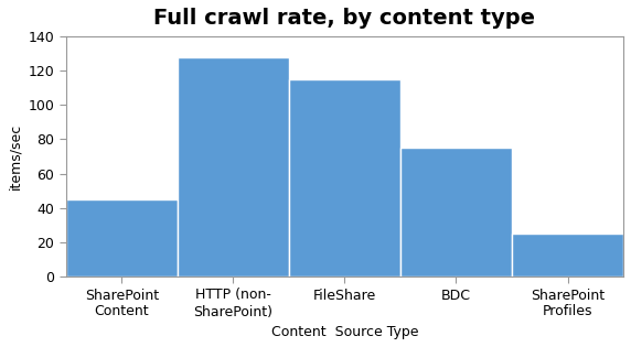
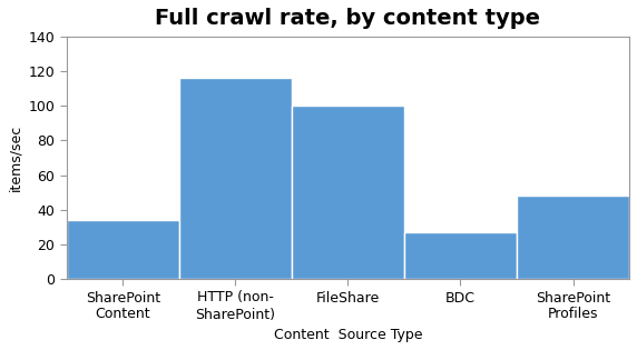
SharePoint Content: 45 -> 34
HTTP (non- SharePoint): 128 -> 116
FileShare: 115 -> 100
BDC: 75 -> 27
SharePoint Profiles: 25 -> 48
